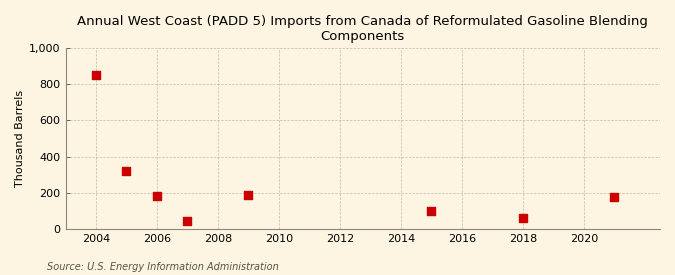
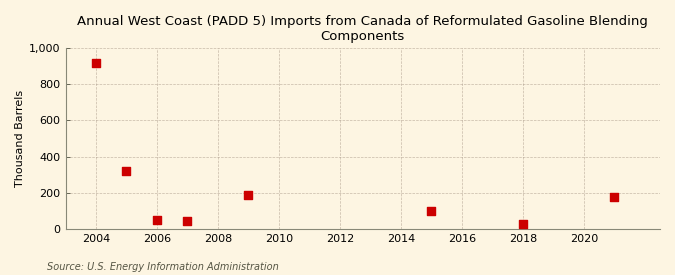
2004: 850 -> 920
2006: 180 -> 50
2018: 60 -> 20
